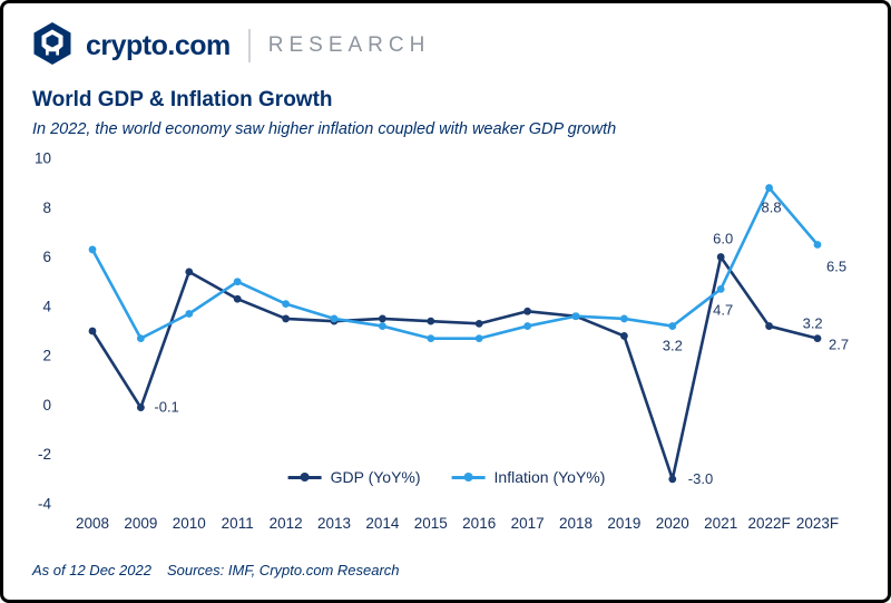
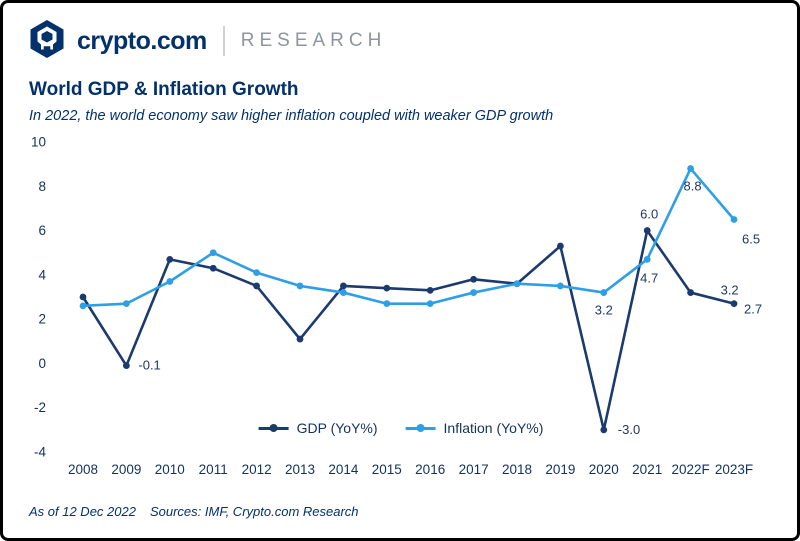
Inflation (YoY%)/2008: 6.3 -> 2.6
GDP (YoY%)/2010: 5.4 -> 4.7
GDP (YoY%)/2013: 3.4 -> 1.1
GDP (YoY%)/2019: 2.8 -> 5.3
